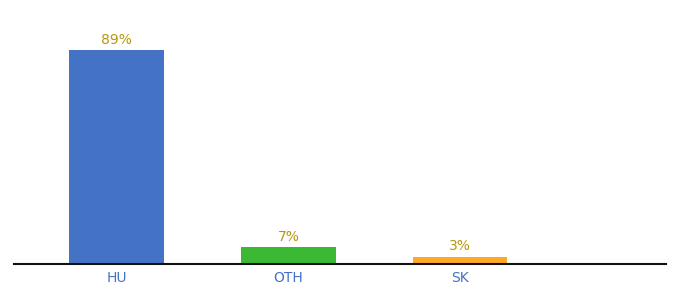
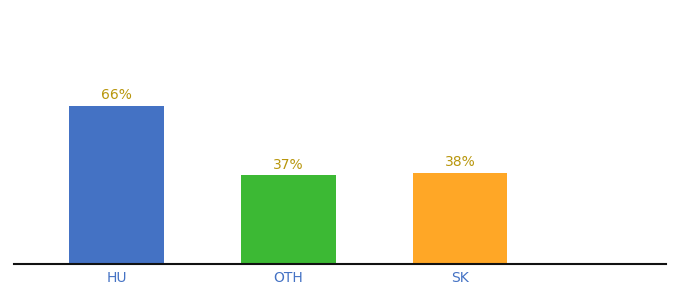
HU: 89% -> 66%
OTH: 7% -> 37%
SK: 3% -> 38%
